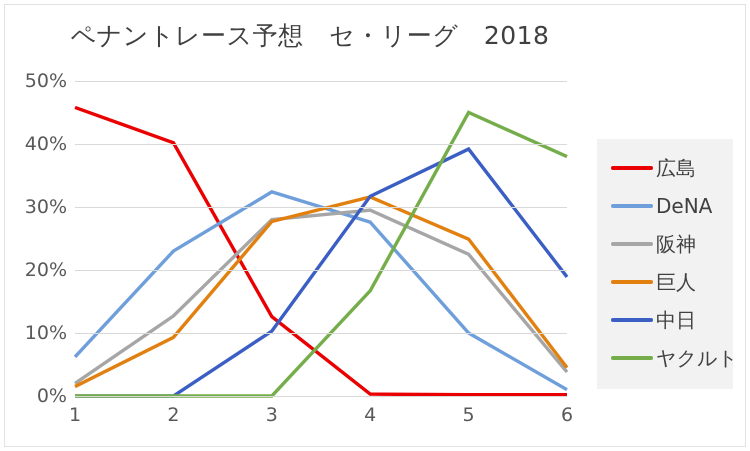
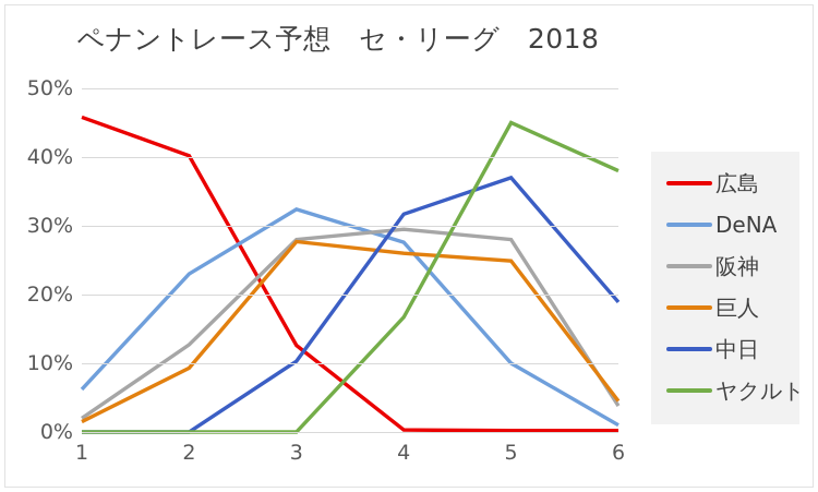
巨人/4: 32% -> 26%
阪神/5: 22% -> 28%
中日/5: 39% -> 37%
